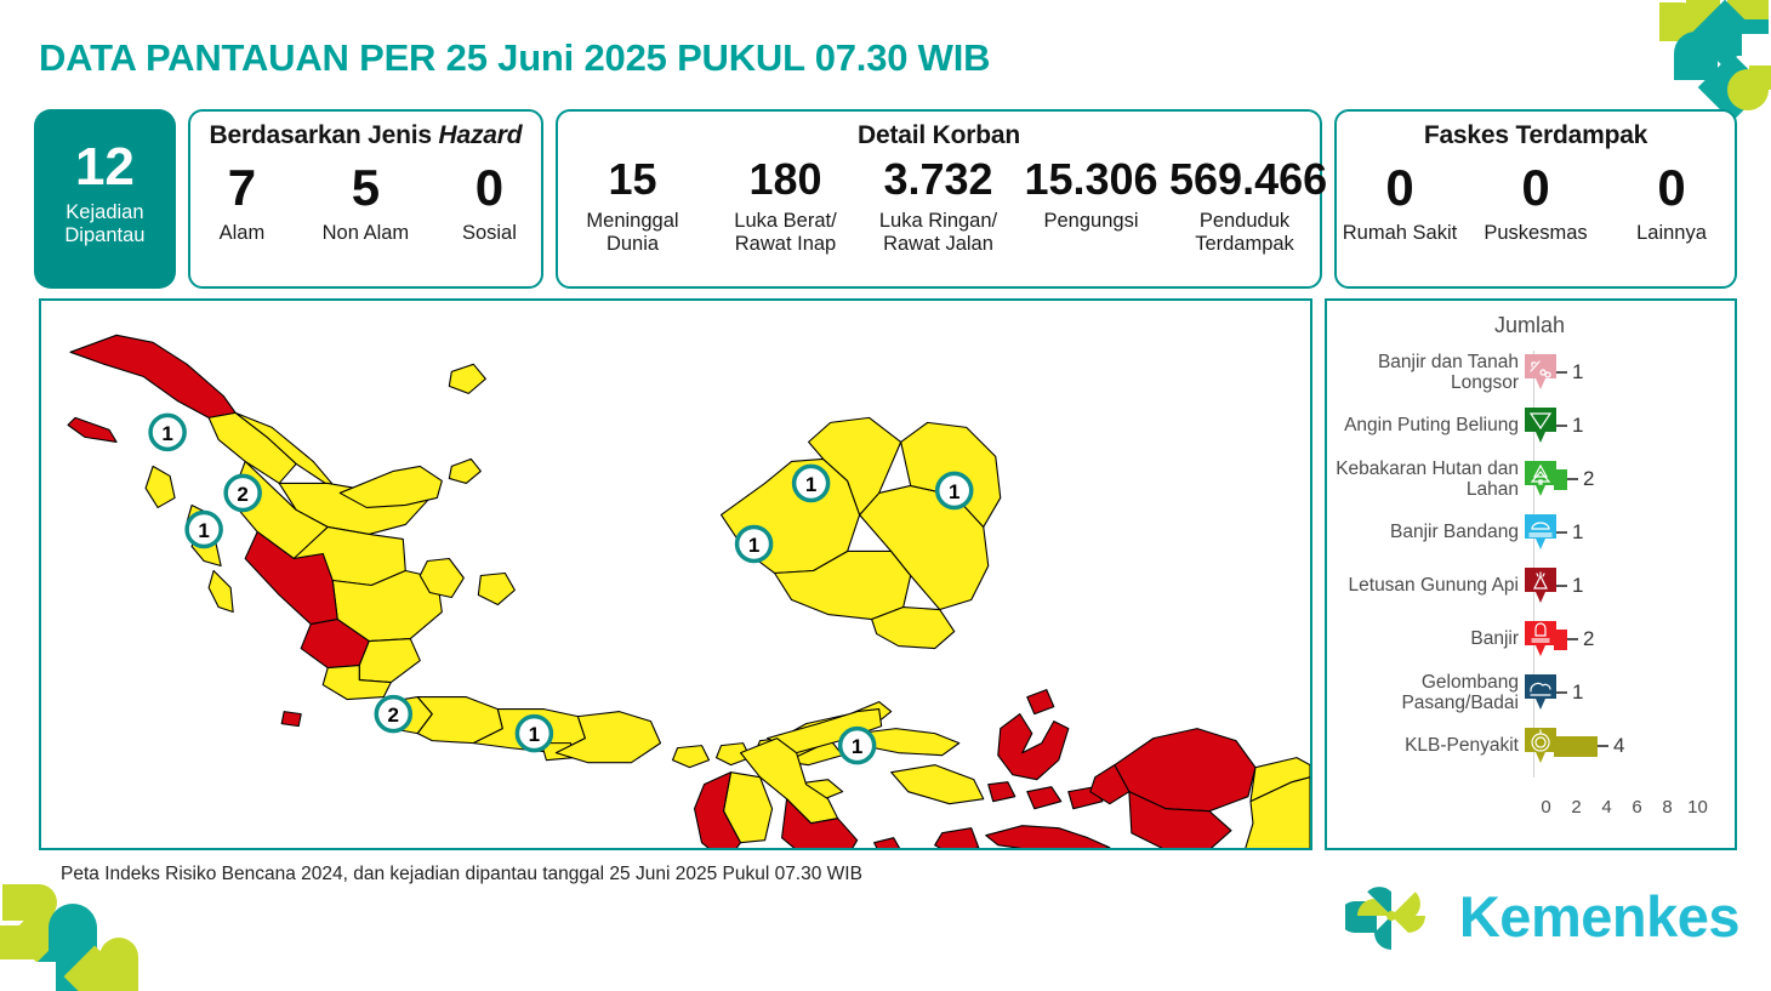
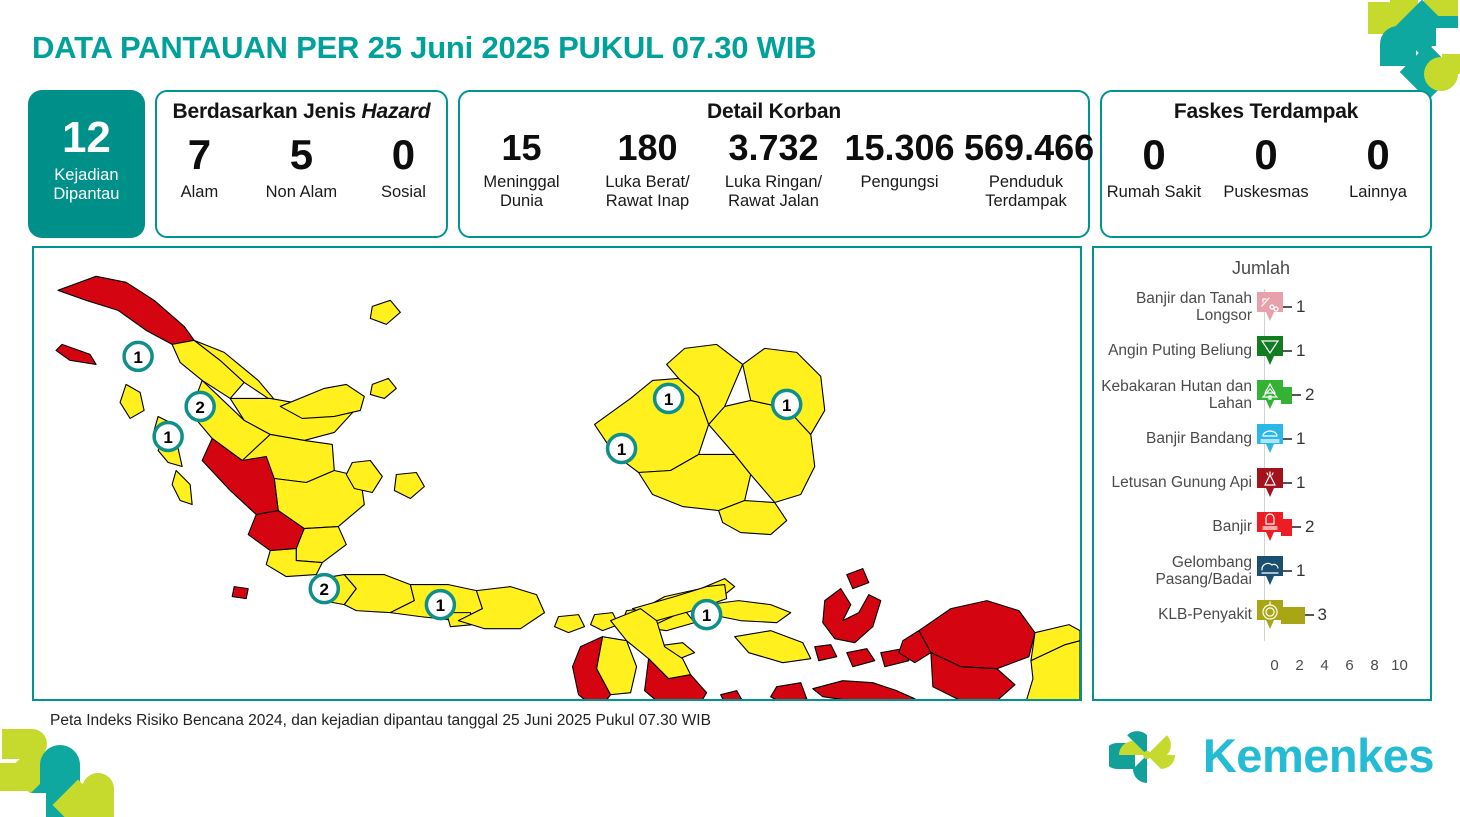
KLB-Penyakit: 4 -> 3
